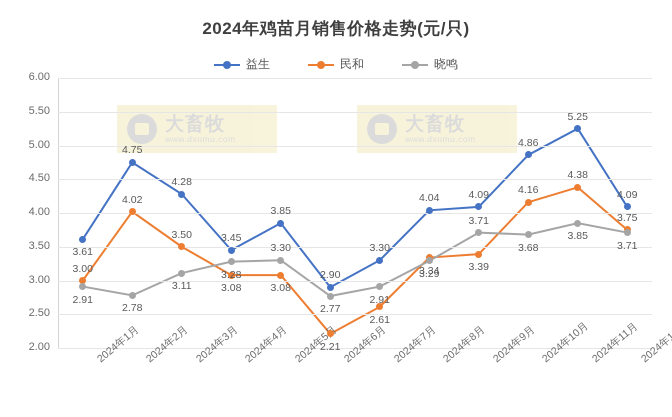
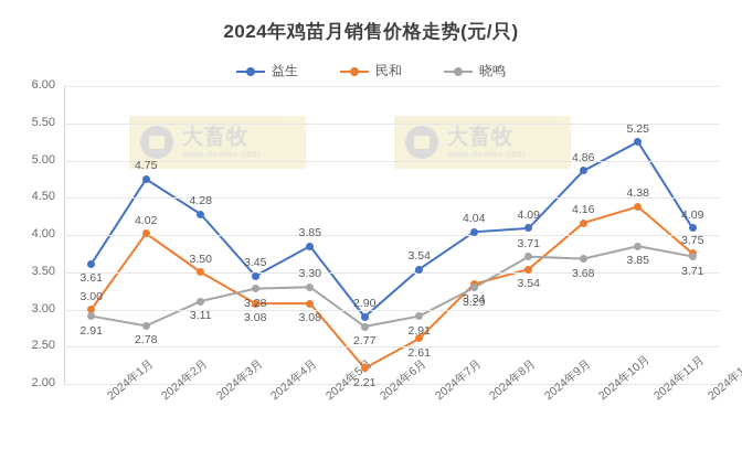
益生/2024年7月: 3.30 -> 3.54
民和/2024年9月: 3.39 -> 3.54
